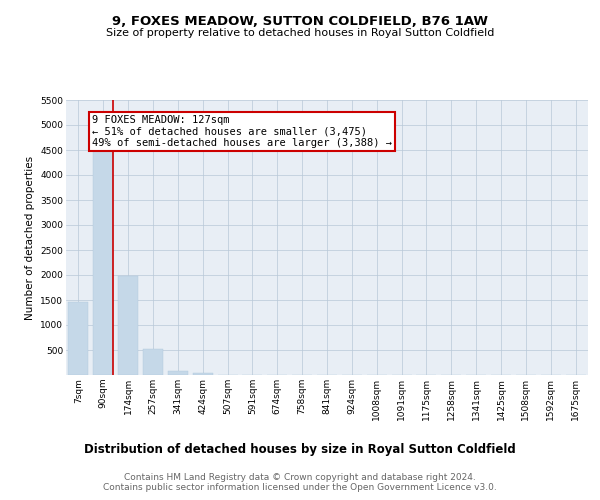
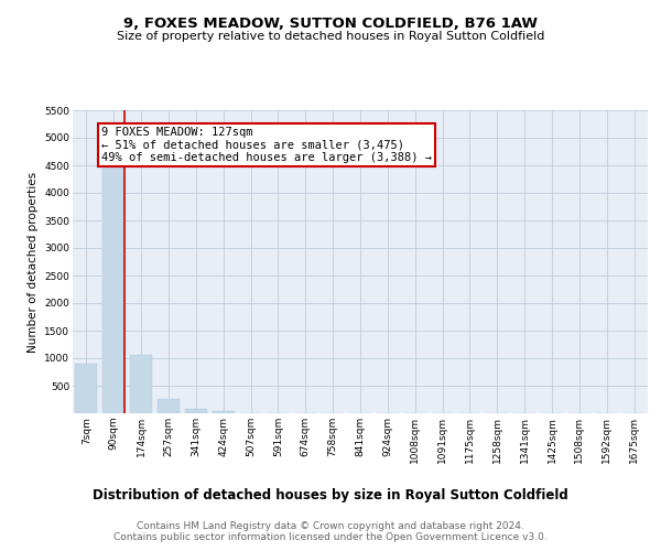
7sqm: 1460 -> 900
174sqm: 1980 -> 1060
257sqm: 520 -> 260
